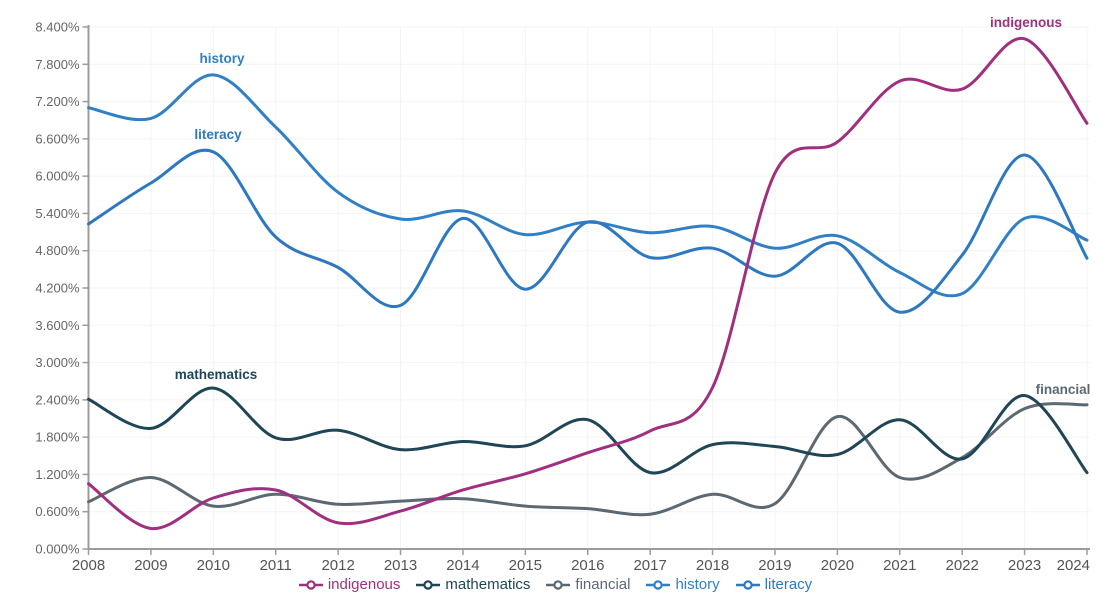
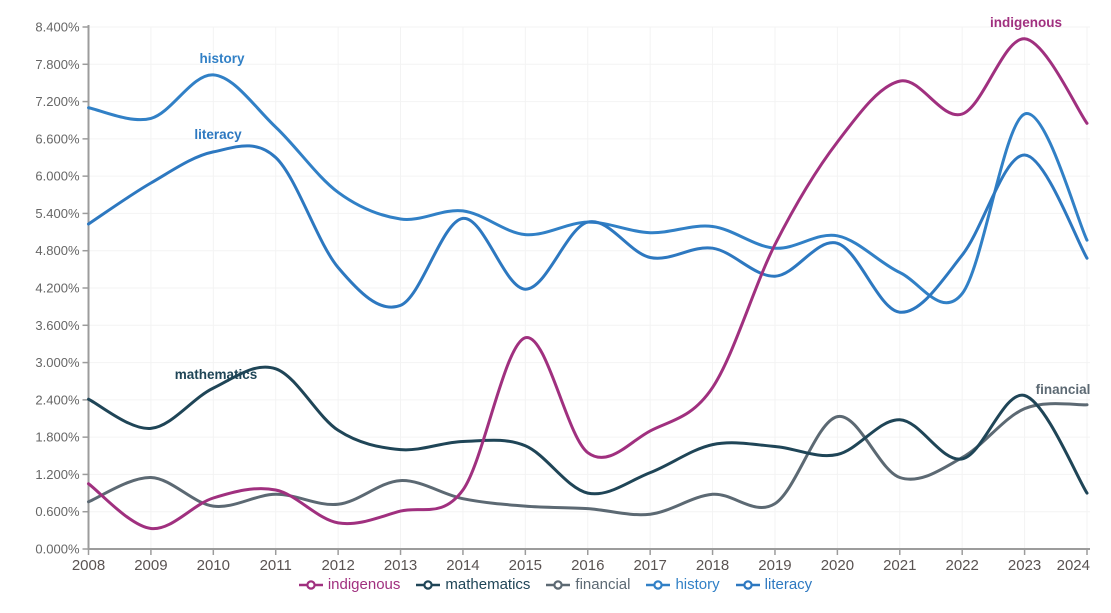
literacy/2011: 5.0% -> 6.3%
mathematics/2011: 1.8% -> 2.9%
financial/2013: 0.8% -> 1.1%
indigenous/2015: 1.2% -> 3.4%
mathematics/2016: 2.1% -> 0.9%
indigenous/2019: 6.0% -> 4.9%
indigenous/2022: 7.4% -> 7.0%
history/2023: 5.3% -> 7.0%
mathematics/2024: 1.2% -> 0.9%
